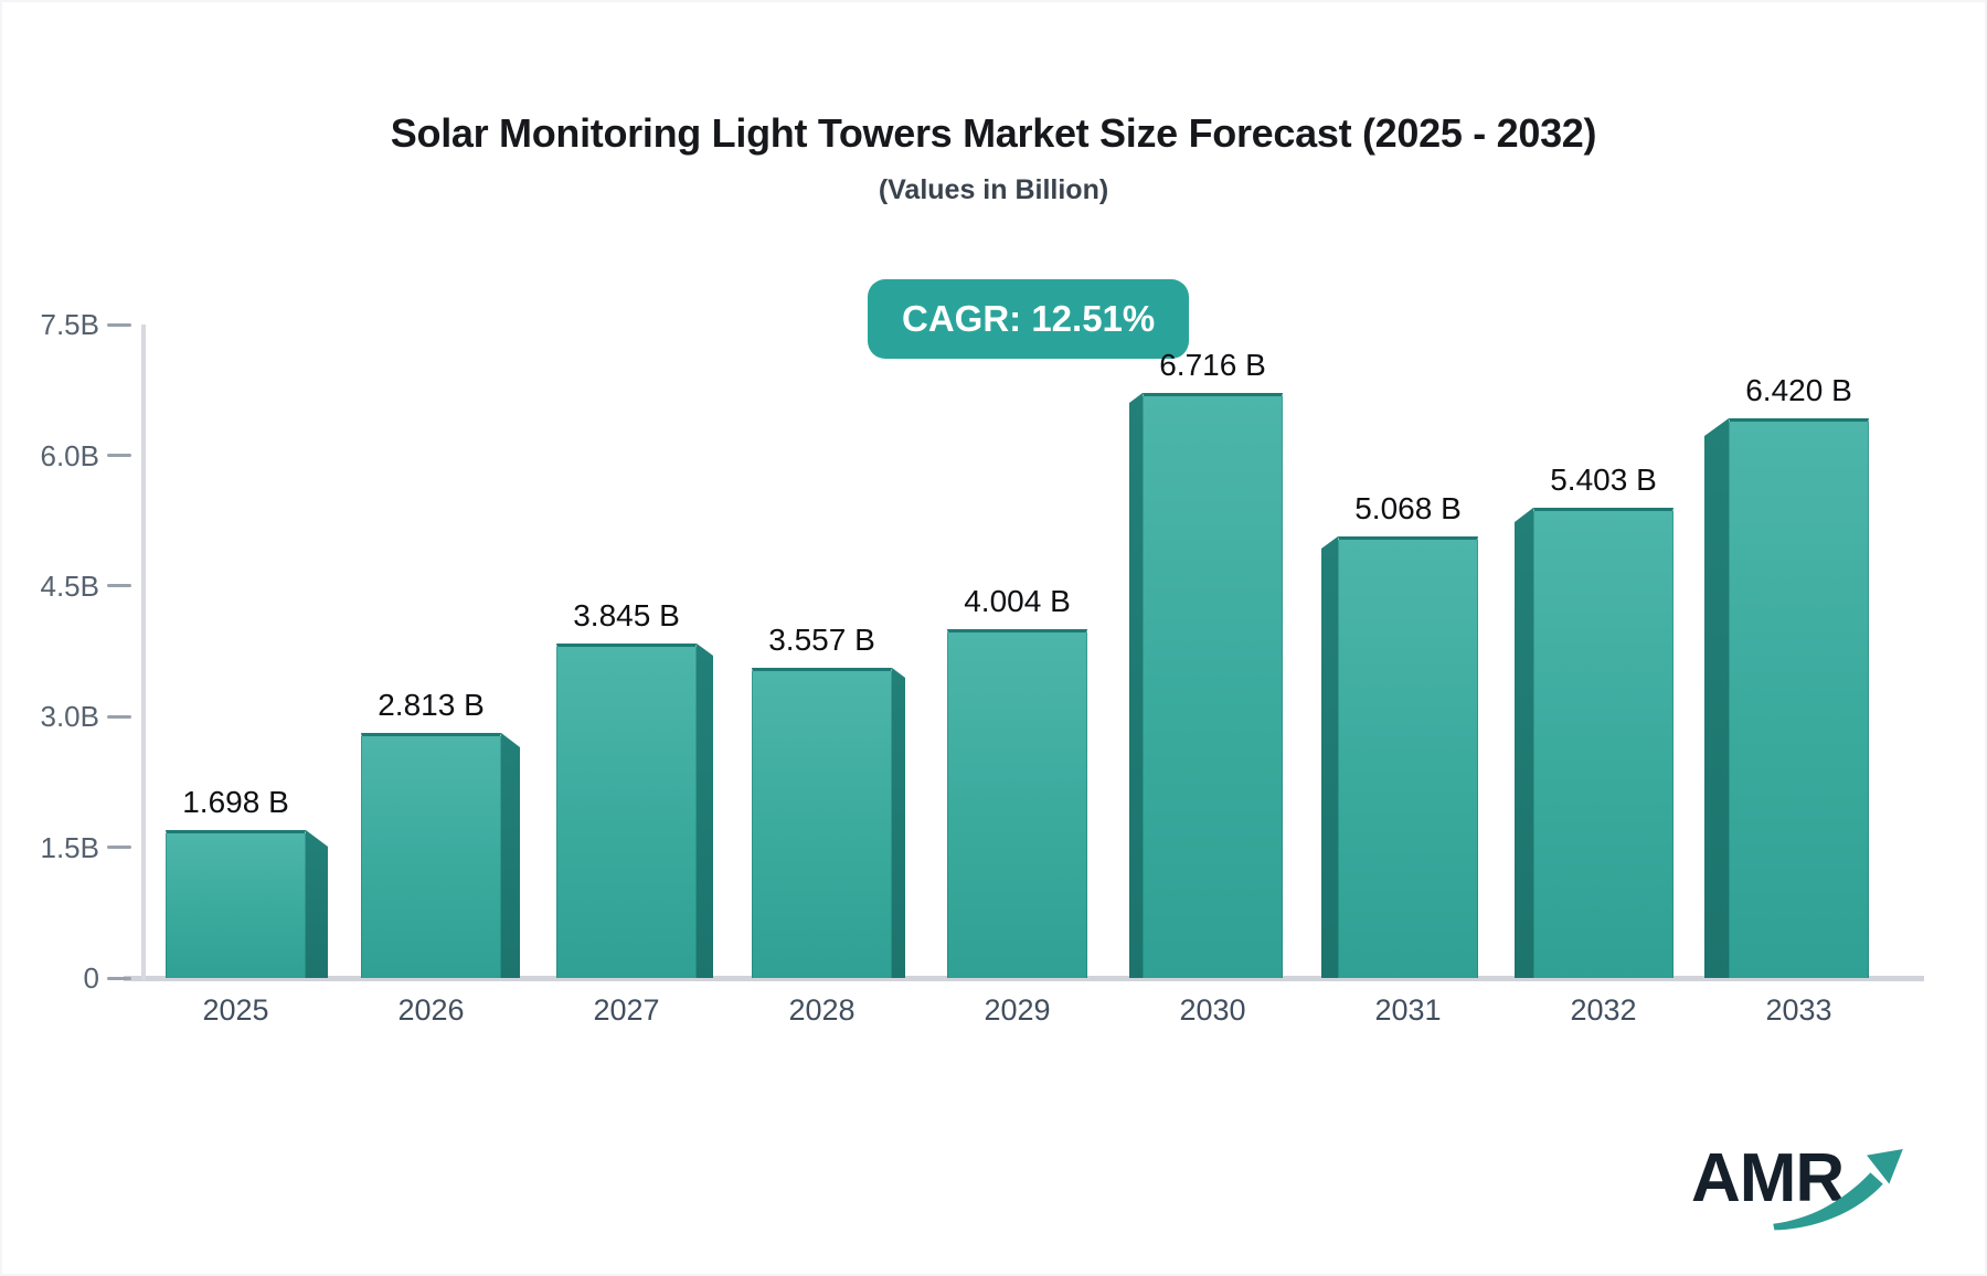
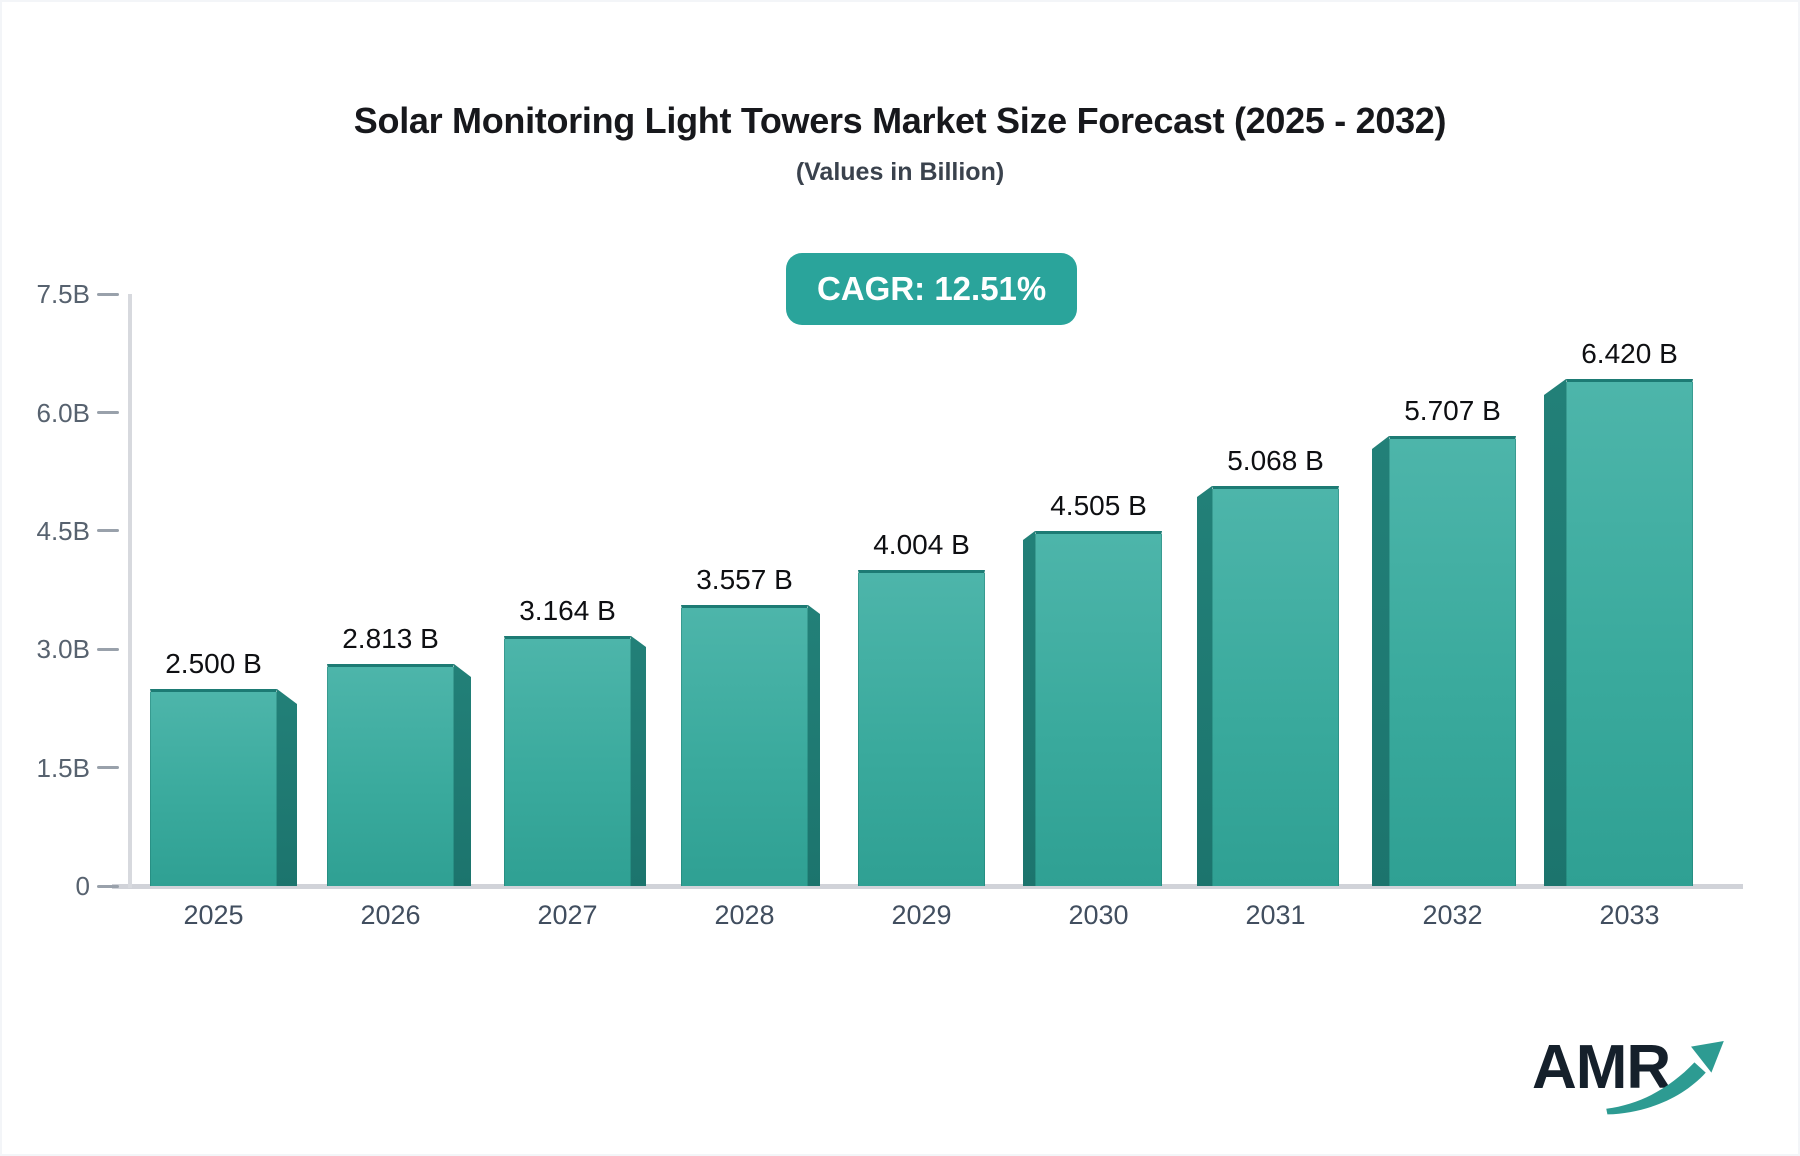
2025: 1.698 -> 2.500
2027: 3.845 -> 3.164
2030: 6.716 -> 4.505
2032: 5.403 -> 5.707
